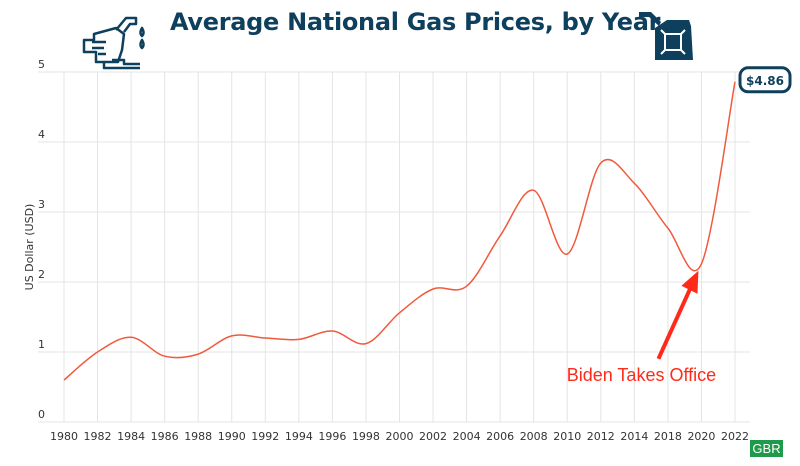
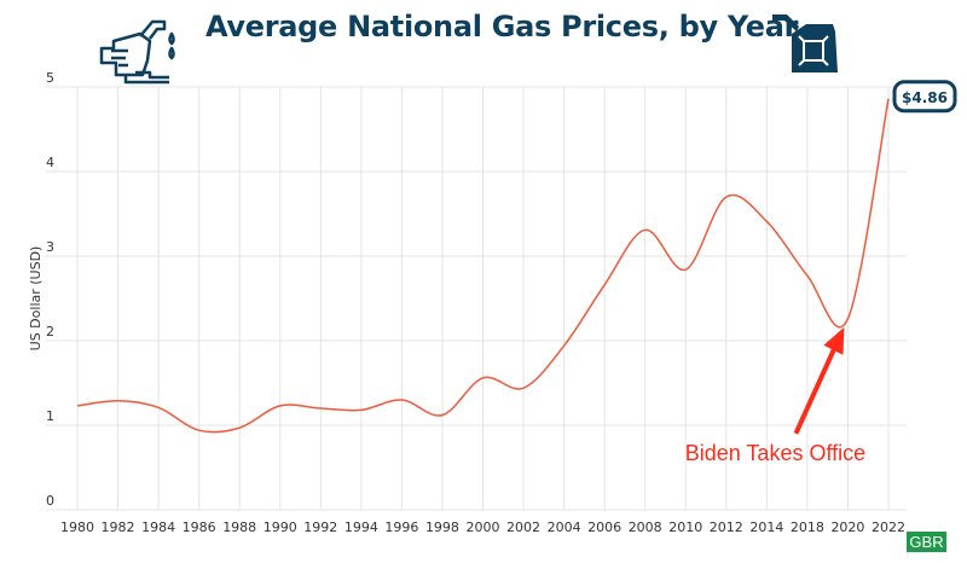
1980: 0.6 -> 1.2
1982: 1.0 -> 1.3
2002: 1.9 -> 1.4
2010: 2.4 -> 2.8
